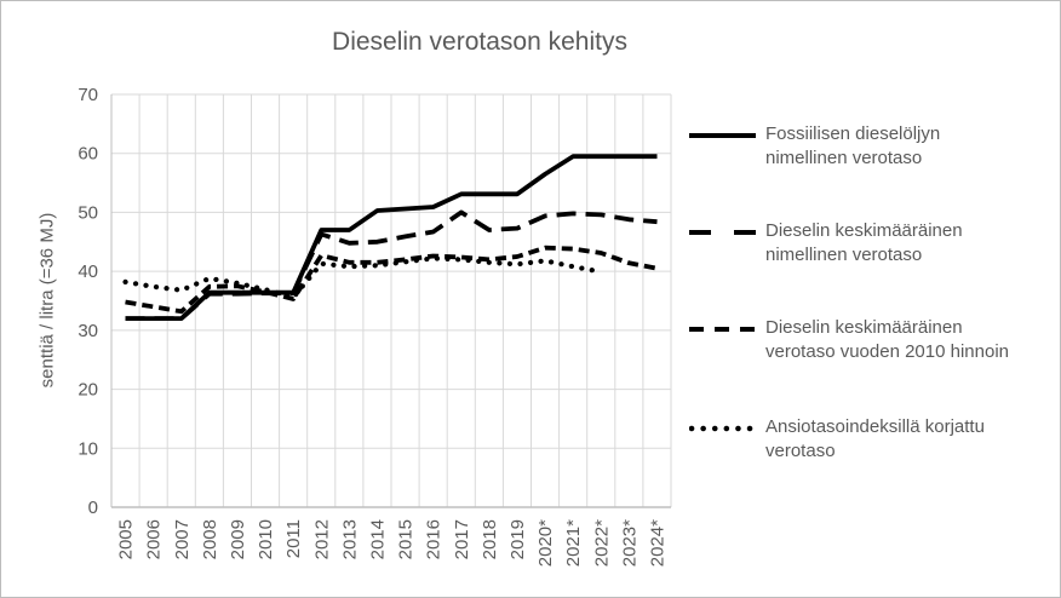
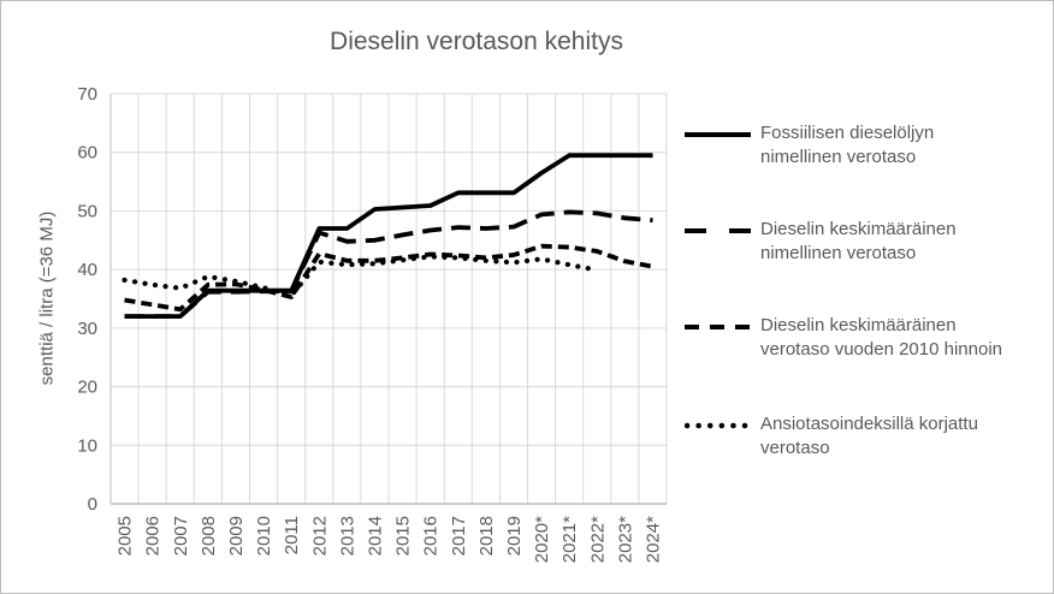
Dieselin keskimääräinen nimellinen verotaso/2017: 50 -> 47
